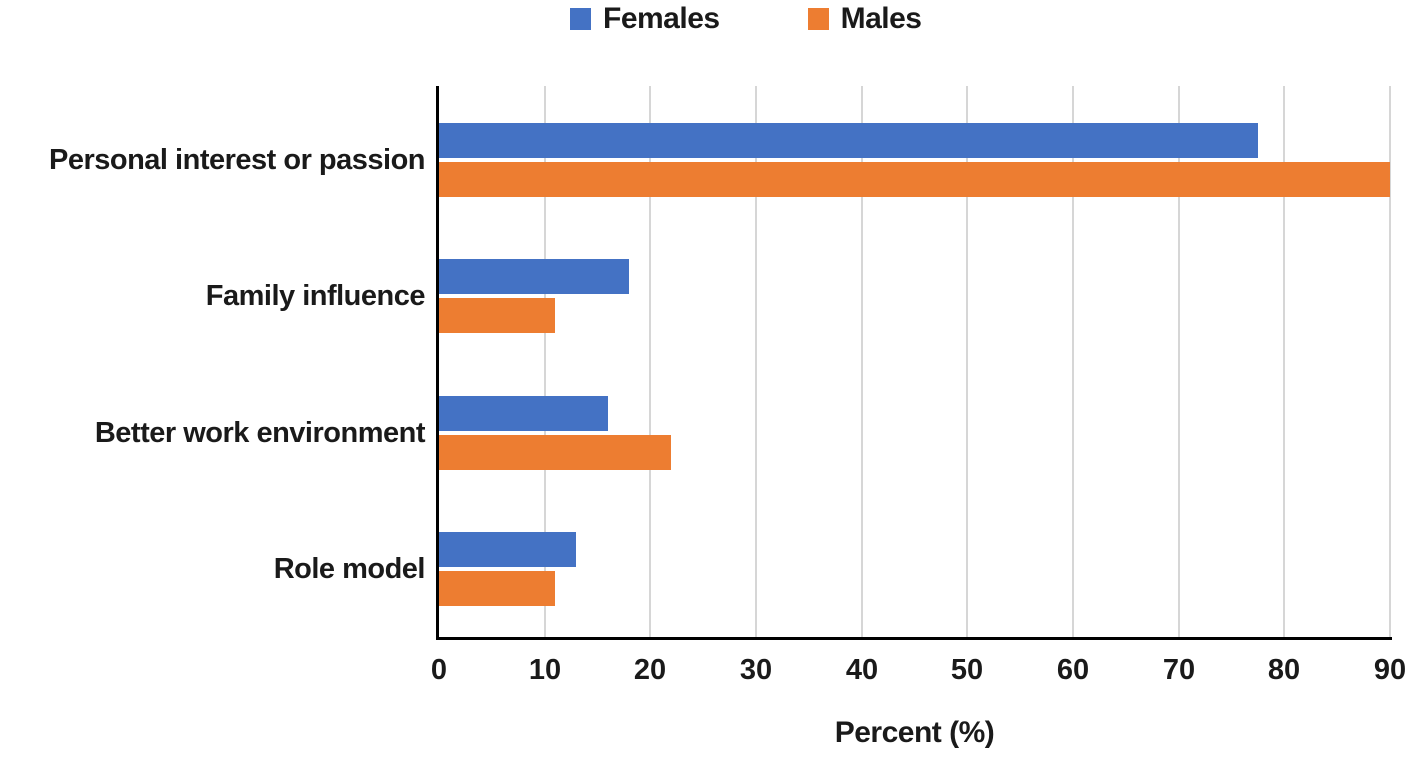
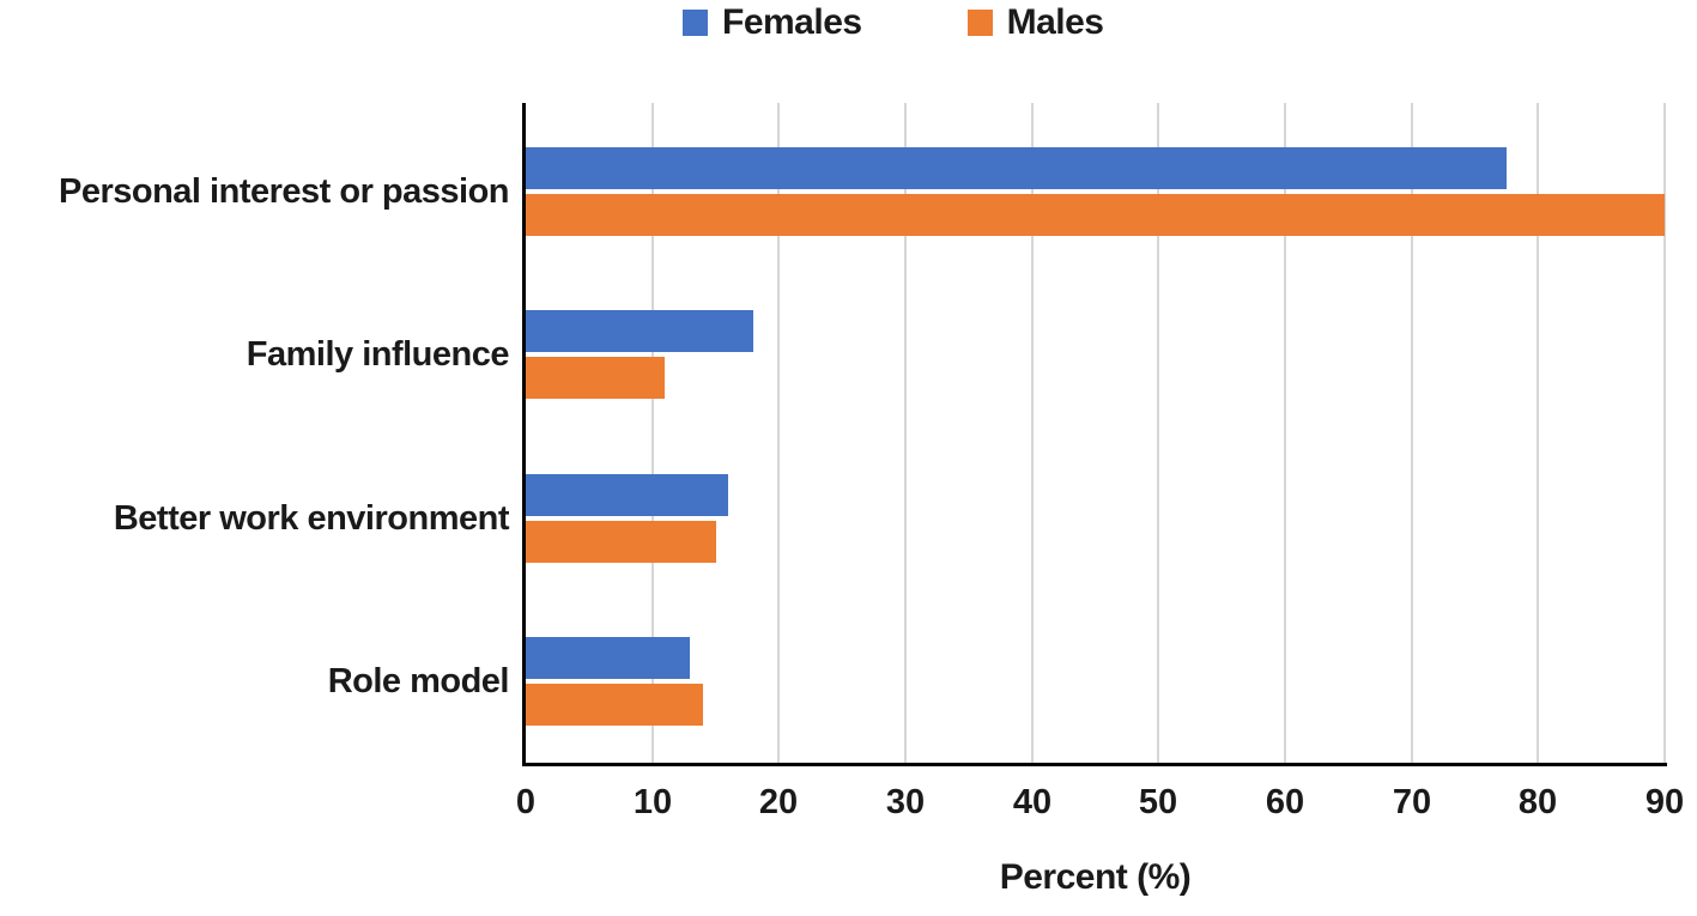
Males/Better work environment: 22 -> 15
Males/Role model: 11 -> 14
